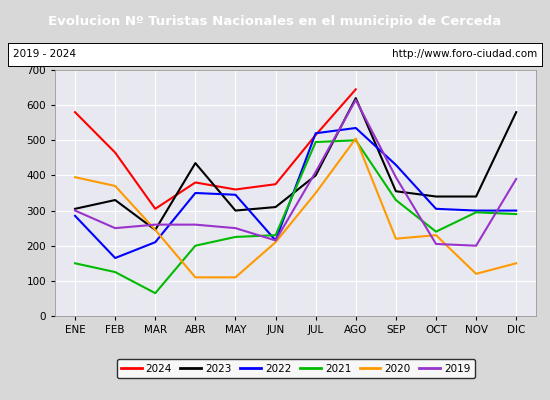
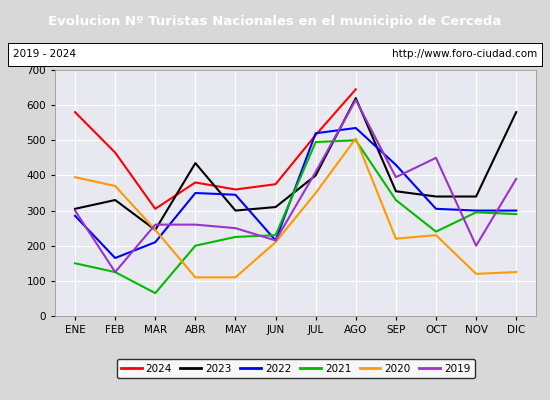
2019/FEB: 250 -> 125
2019/OCT: 205 -> 450
2020/DIC: 150 -> 125
